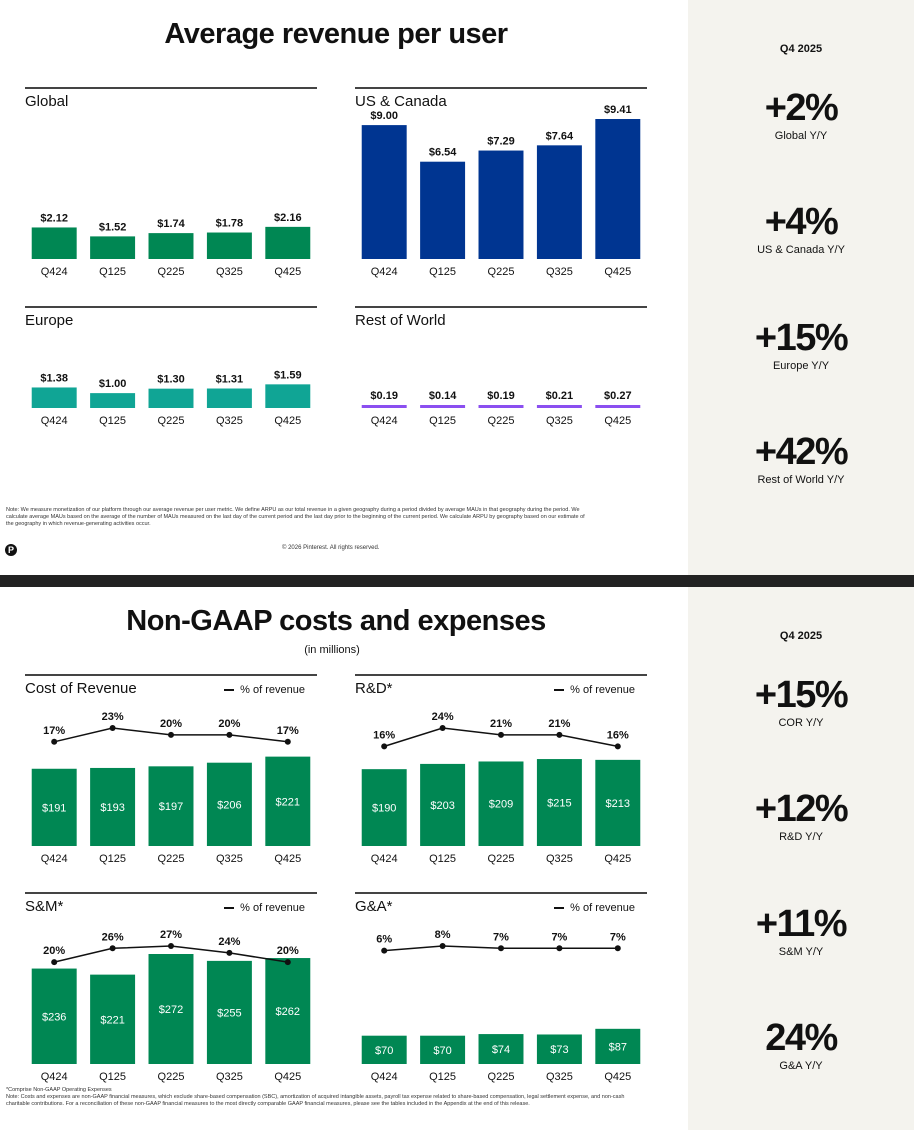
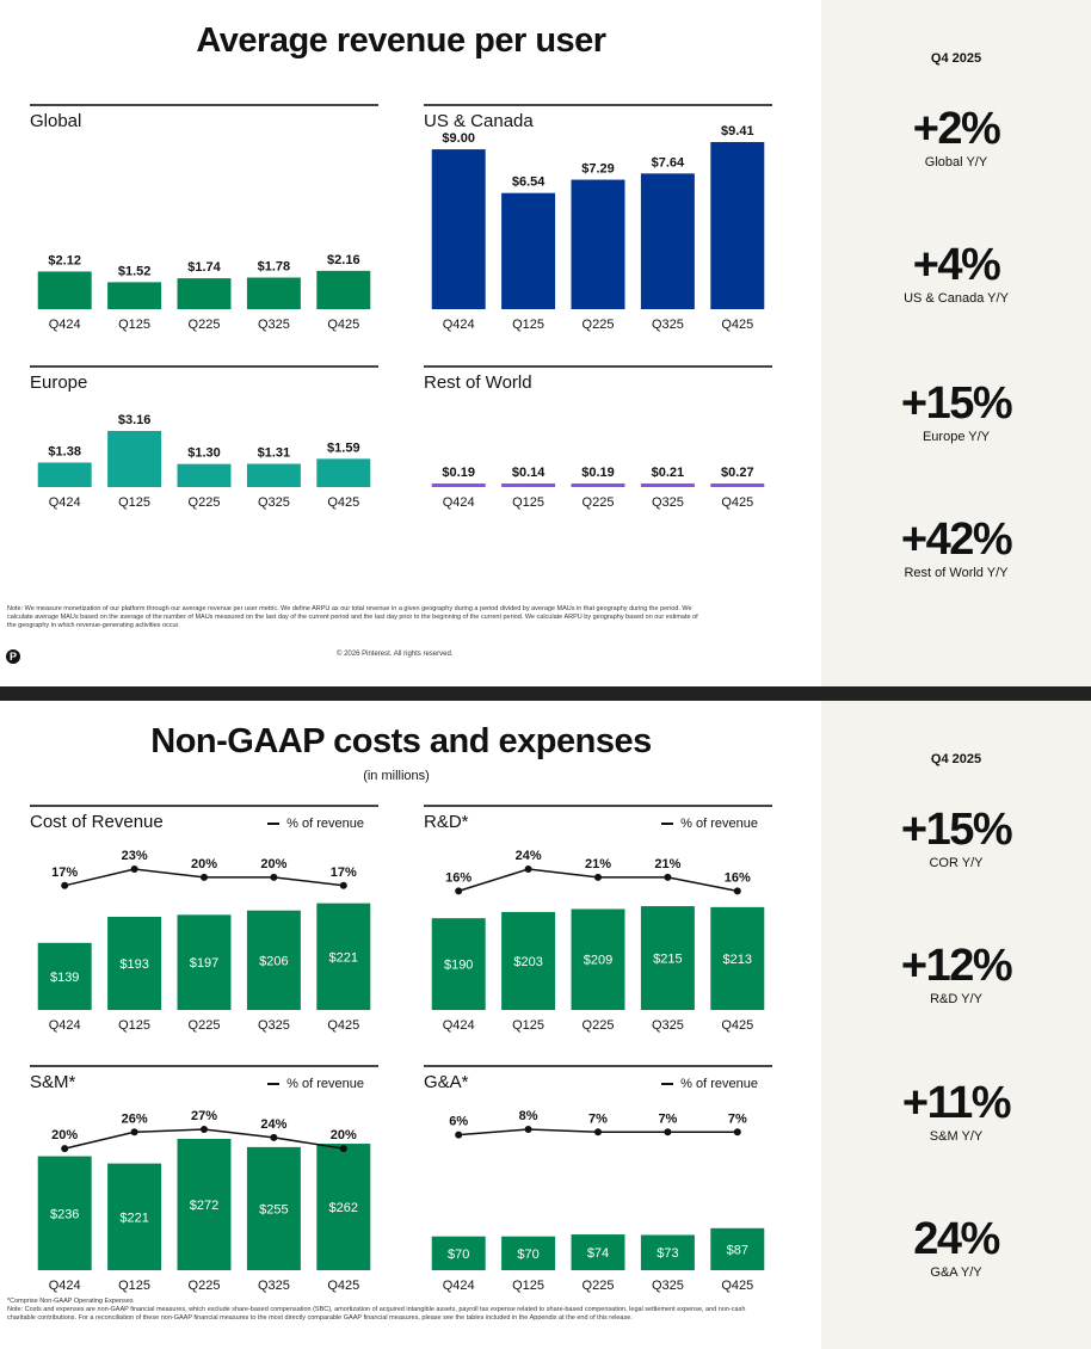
Europe/Q125: $1.00 -> $3.16
Cost of Revenue/Q424: $191 -> $139
